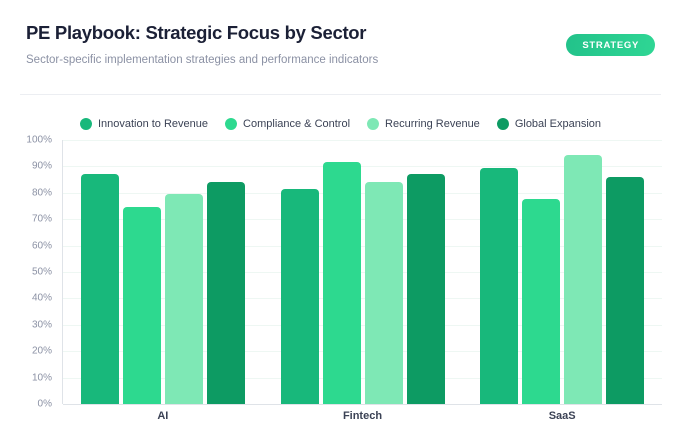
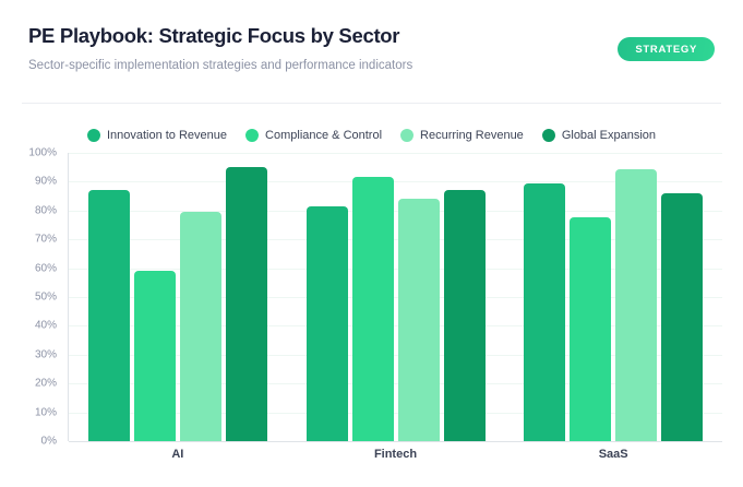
Compliance & Control/AI: 74% -> 59%
Global Expansion/AI: 84% -> 95%
